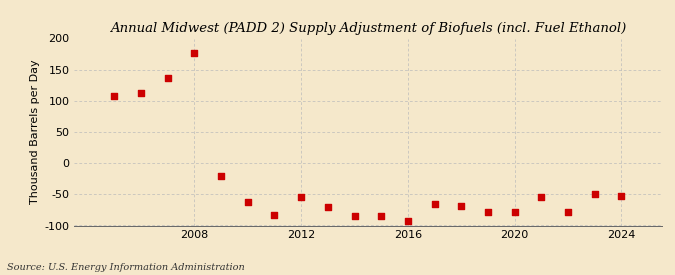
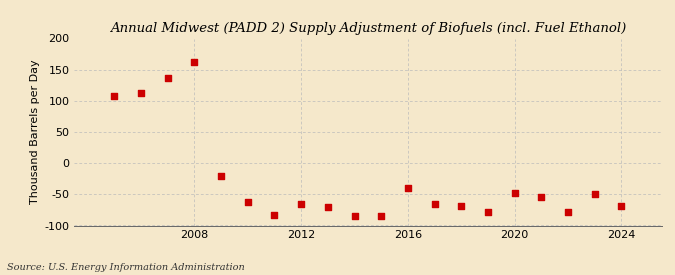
2008: 176 -> 162
2012: -55 -> -66
2016: -92 -> -40
2020: -78 -> -48
2024: -53 -> -68
